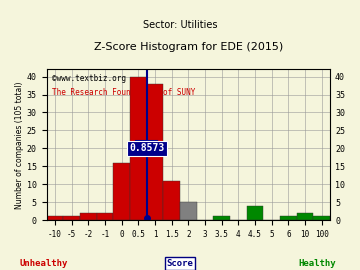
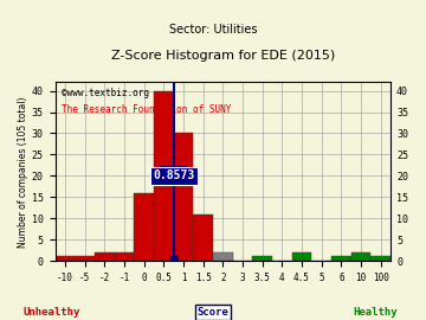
1: 38 -> 30
2: 5 -> 2
4.5: 4 -> 2
